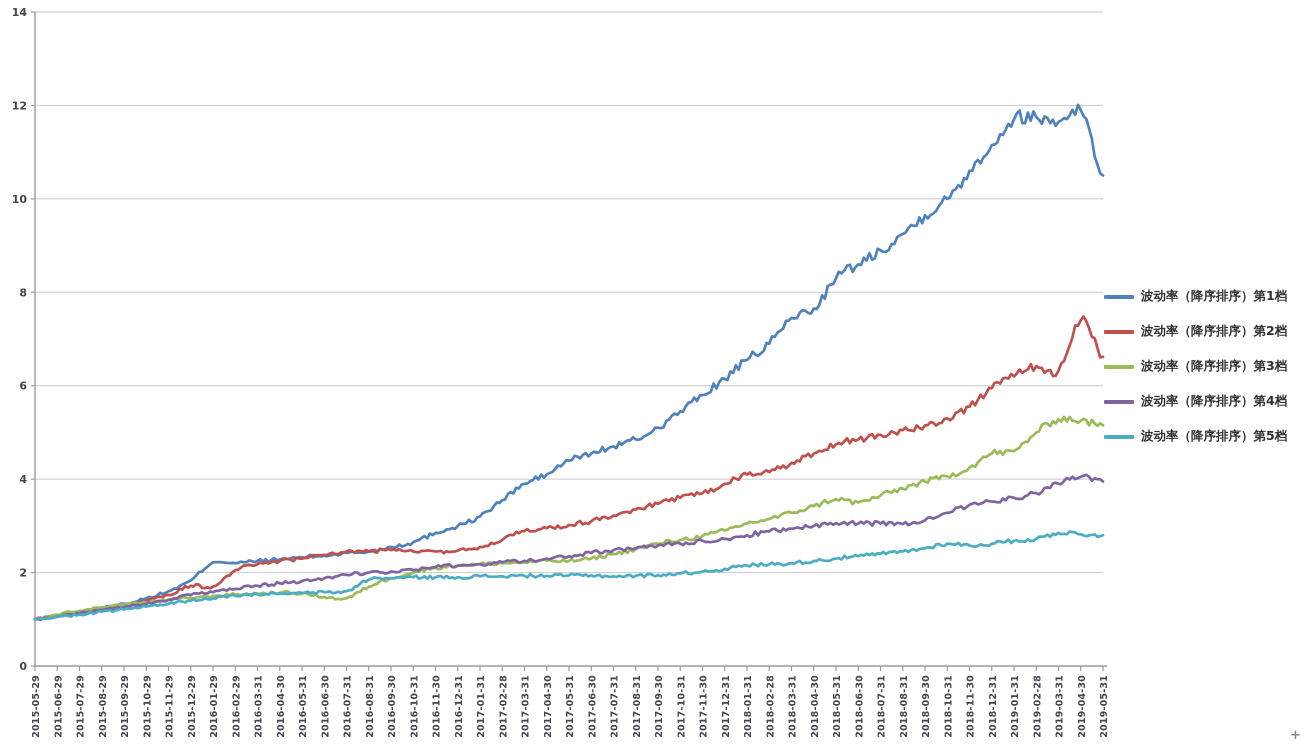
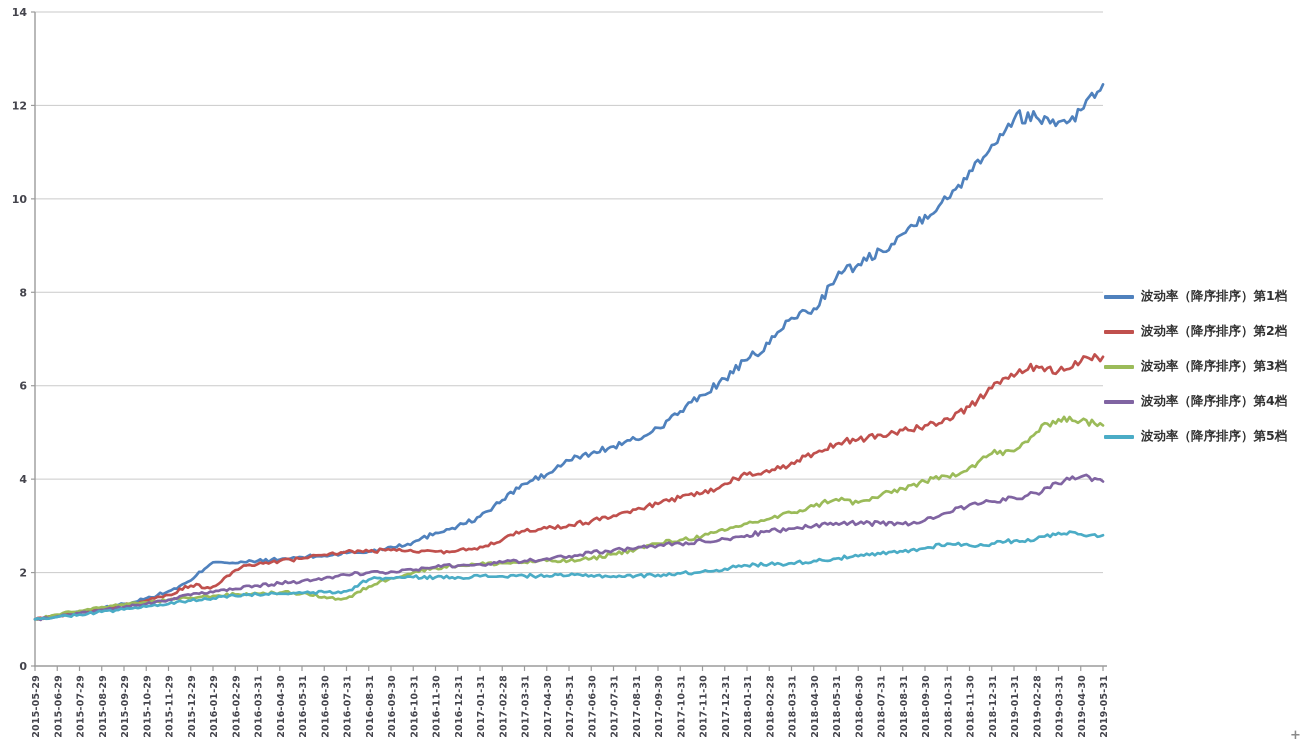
波动率（降序排序）第2档/2019-04-30: 7.4 -> 6.5
波动率（降序排序）第1档/2019-05-31: 10.5 -> 12.4
